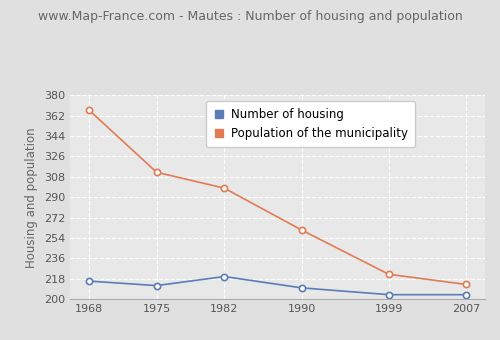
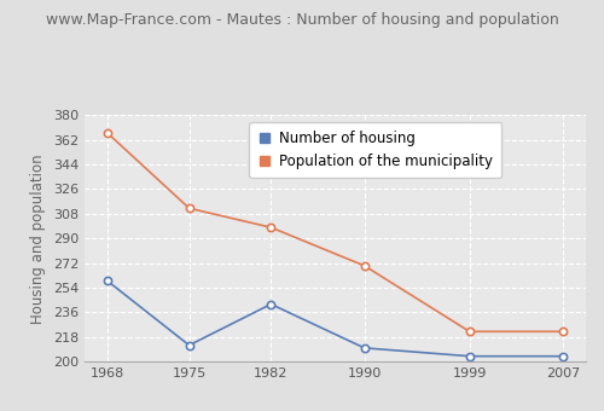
Number of housing/1968: 216 -> 259
Number of housing/1982: 220 -> 242
Population of the municipality/1990: 261 -> 270
Population of the municipality/2007: 213 -> 222
